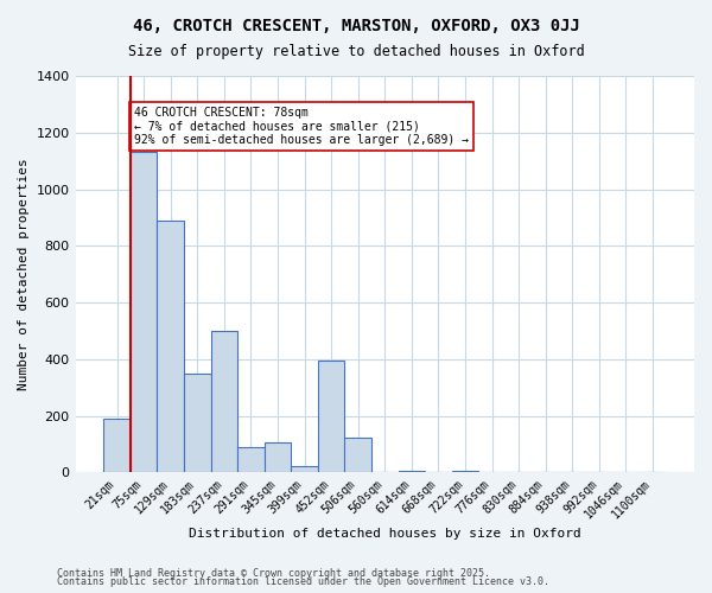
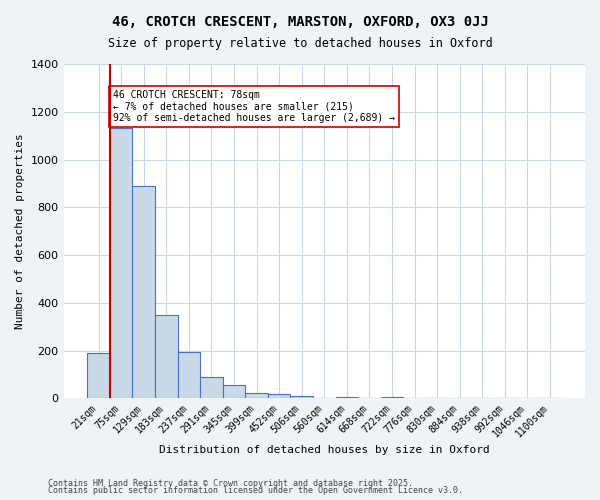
237sqm: 500 -> 195
345sqm: 105 -> 55
452sqm: 395 -> 18
506sqm: 125 -> 12
